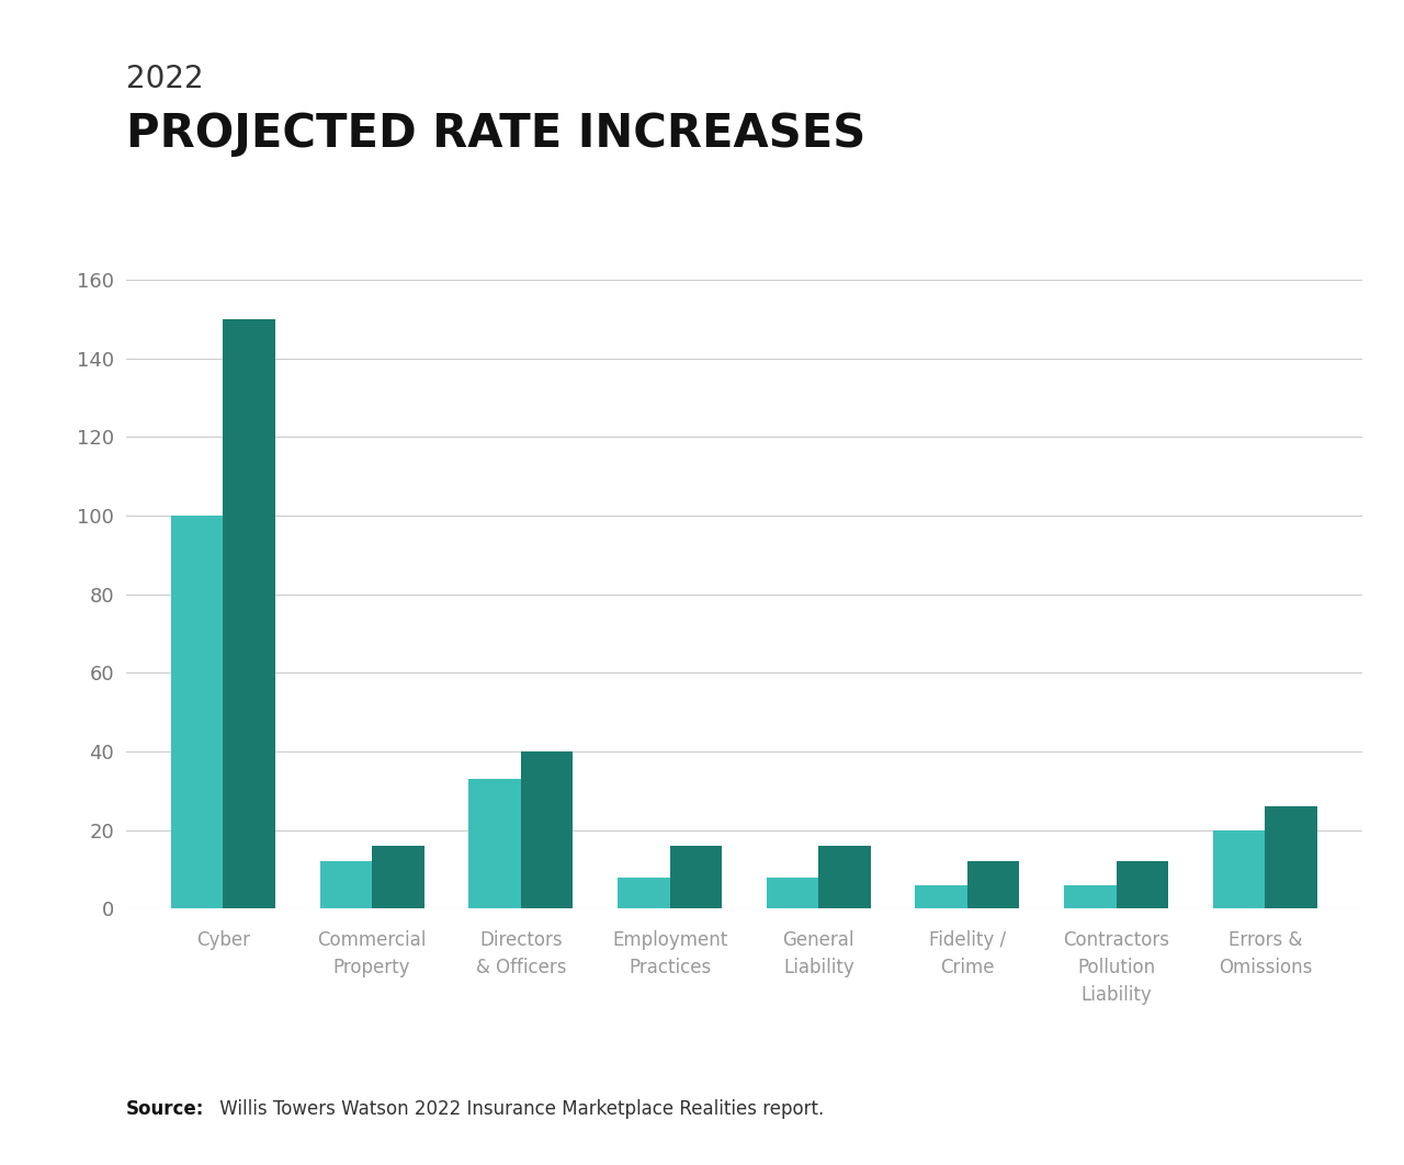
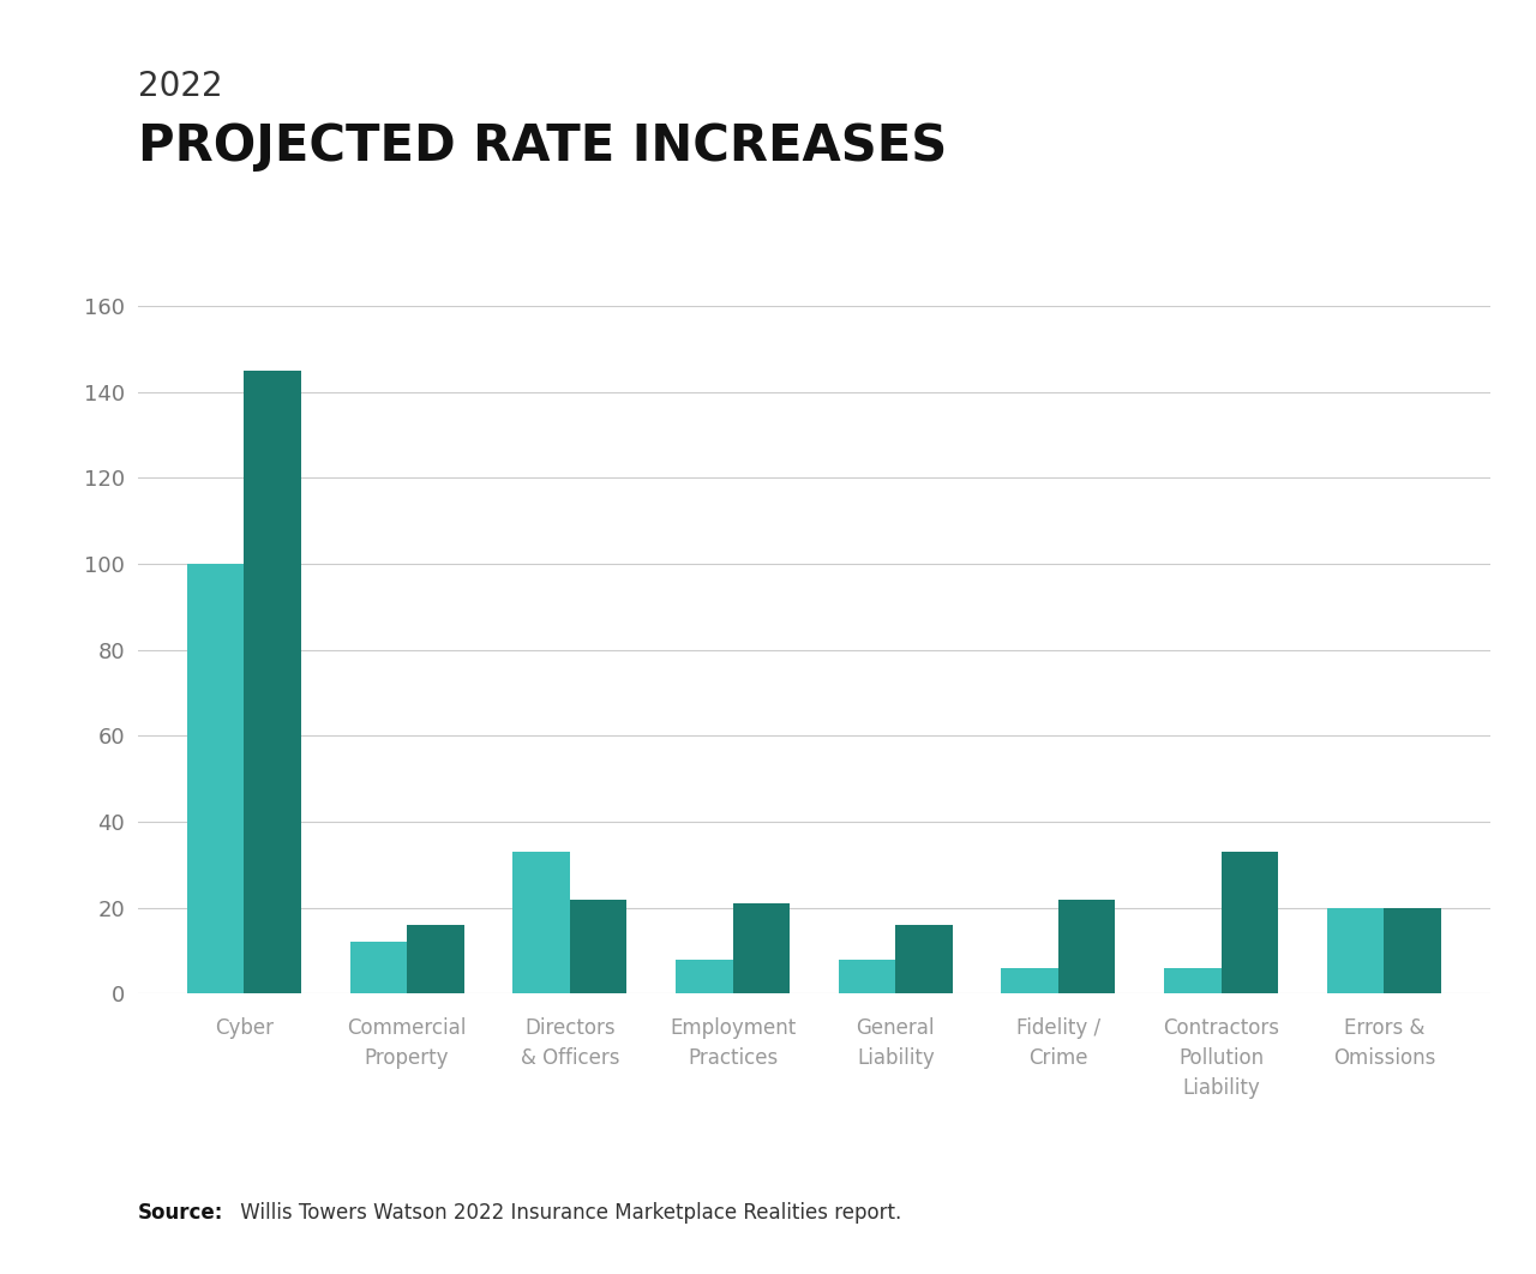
2022/Cyber: 150 -> 145
2022/Directors & Officers: 40 -> 22
2022/Employment Practices: 16 -> 21
2022/Fidelity / Crime: 12 -> 22
2022/Contractors Pollution Liability: 12 -> 33
2022/Errors & Omissions: 26 -> 20
